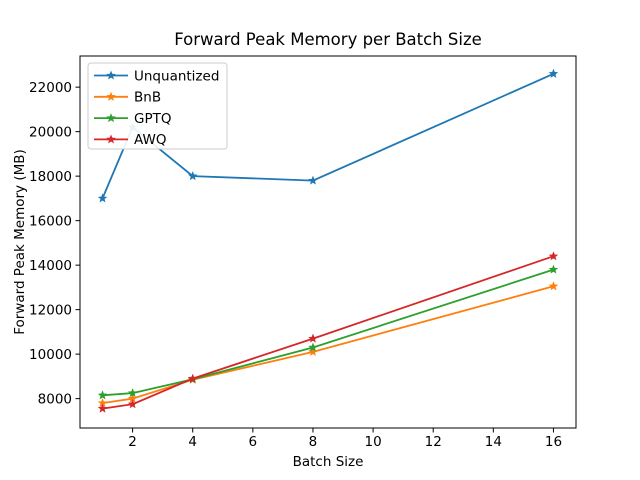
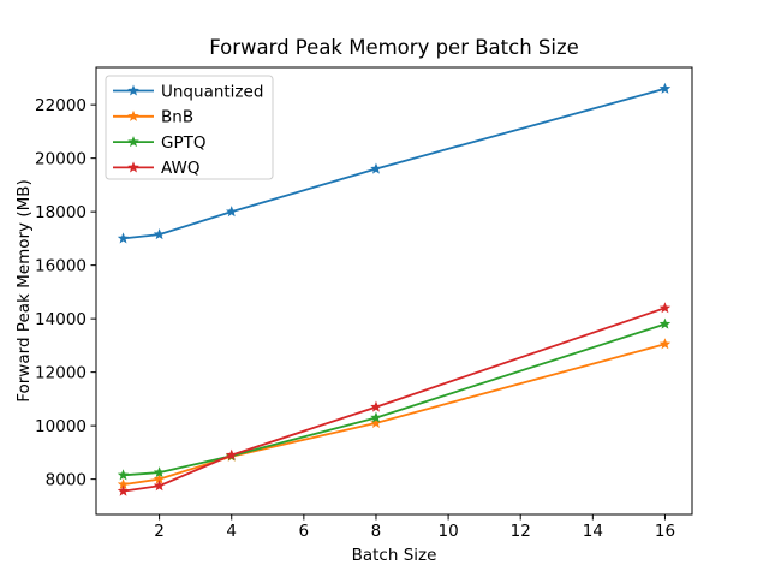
Unquantized/2: 20200 -> 17200
Unquantized/8: 17800 -> 19600
